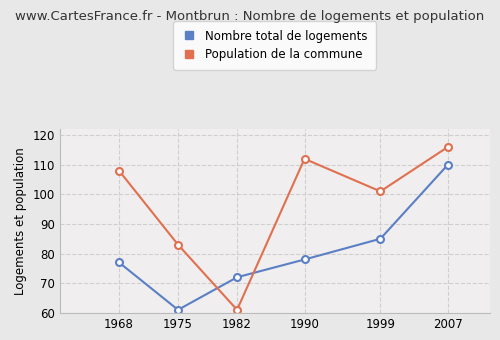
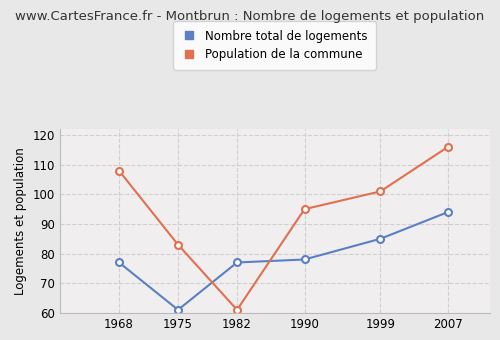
Nombre total de logements/1982: 72 -> 77
Population de la commune/1990: 112 -> 95
Nombre total de logements/2007: 110 -> 94
